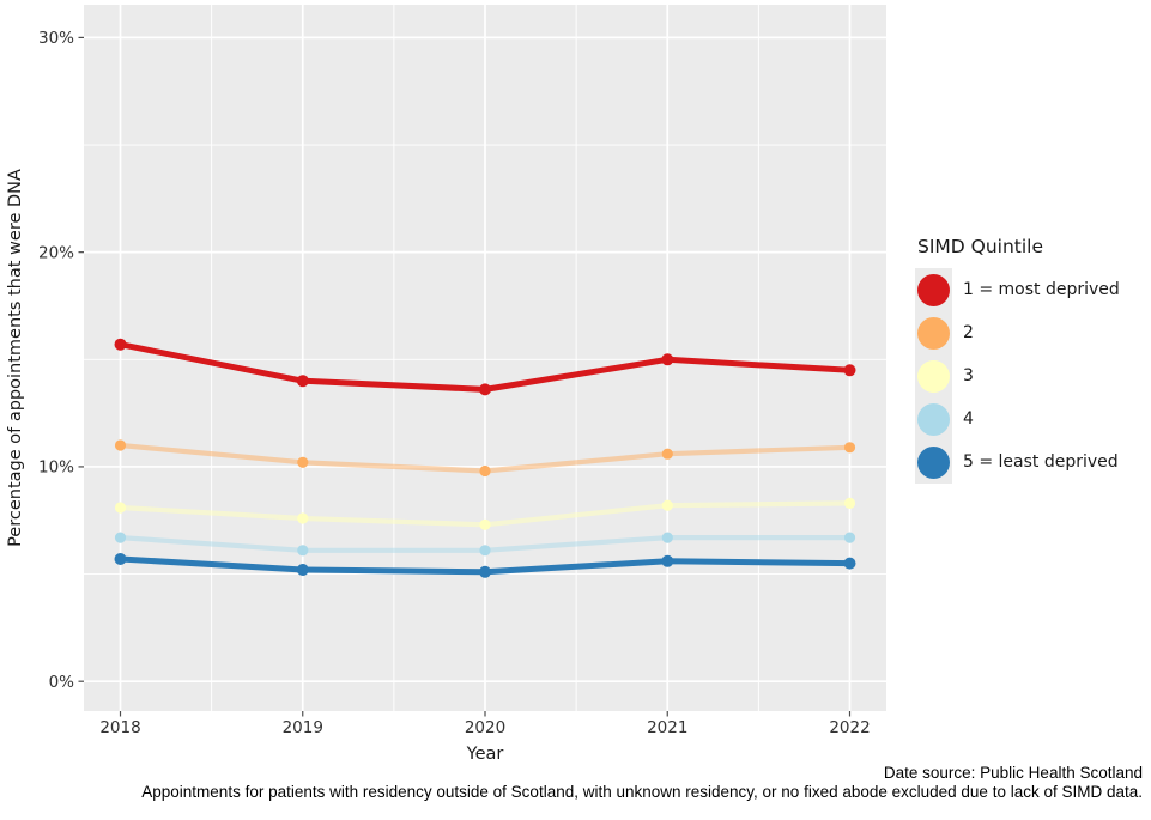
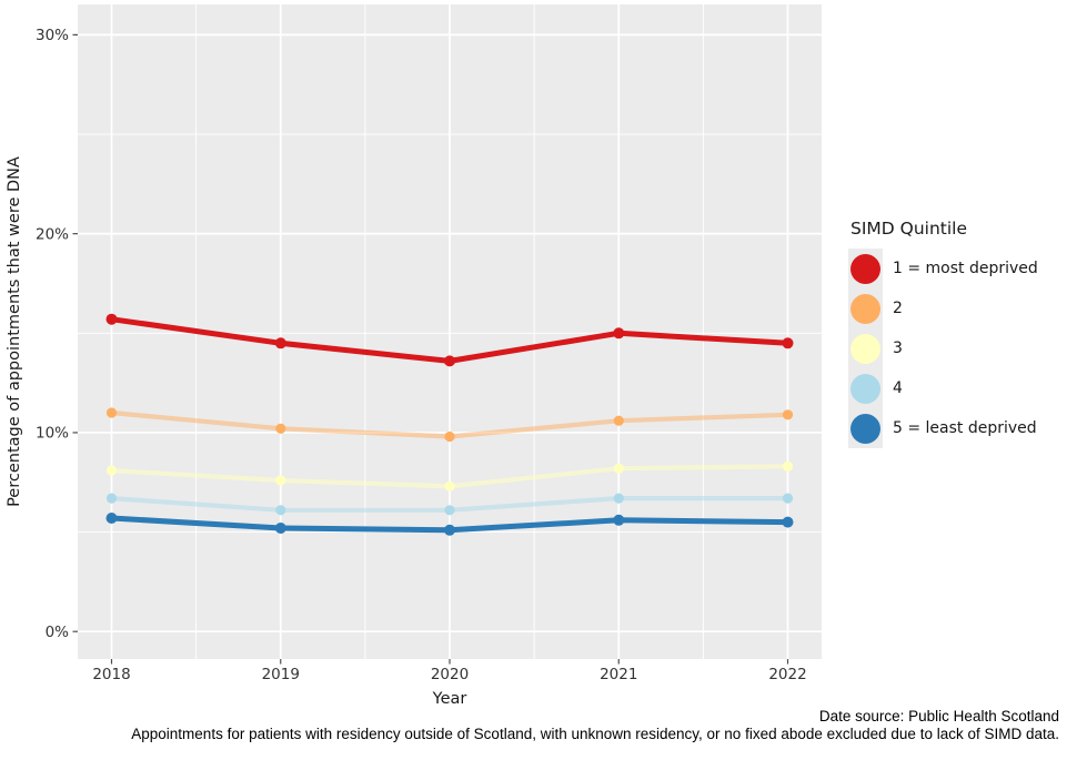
1 = most deprived/2019: 14.0% -> 14.5%
